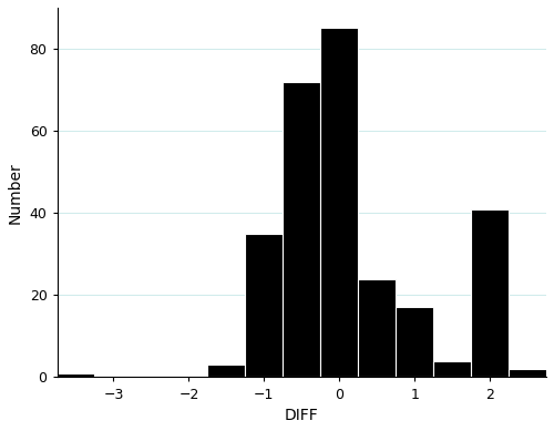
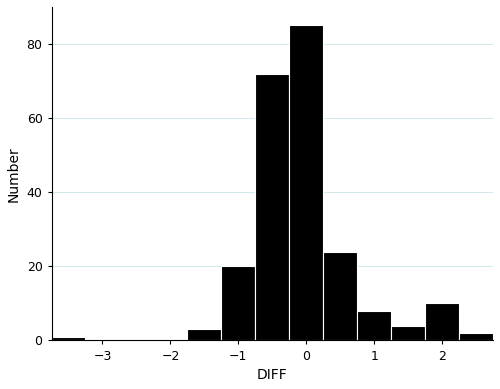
−1: 35 -> 20
1: 17 -> 8
2: 41 -> 10
